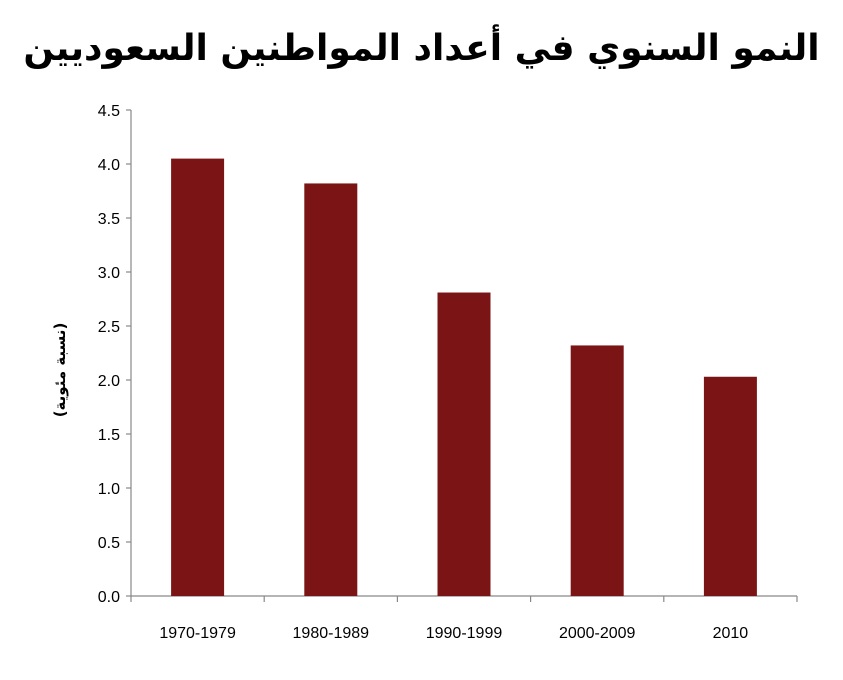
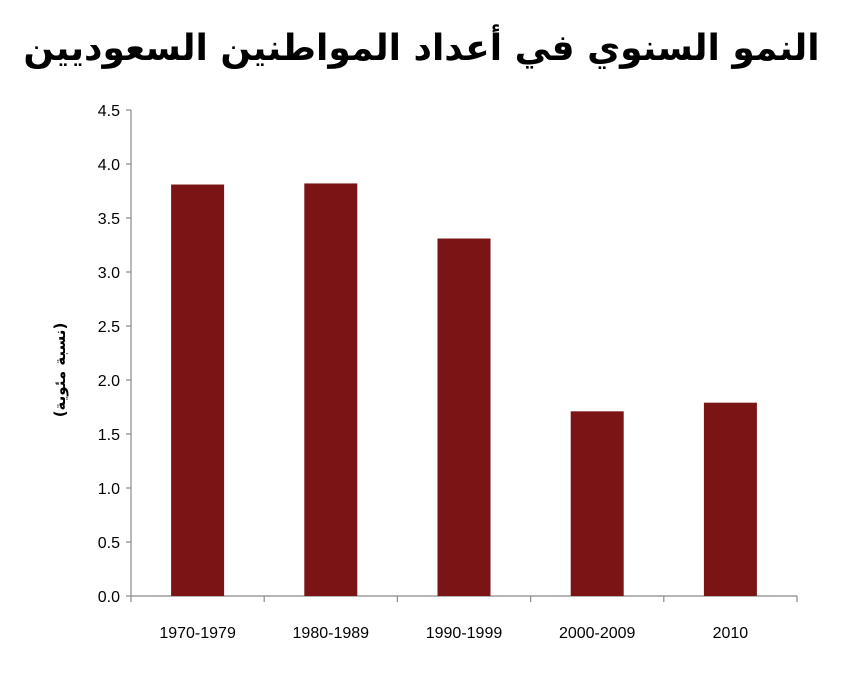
1970-1979: 4.05 -> 3.81
1990-1999: 2.81 -> 3.31
2000-2009: 2.32 -> 1.71
2010: 2.03 -> 1.79
